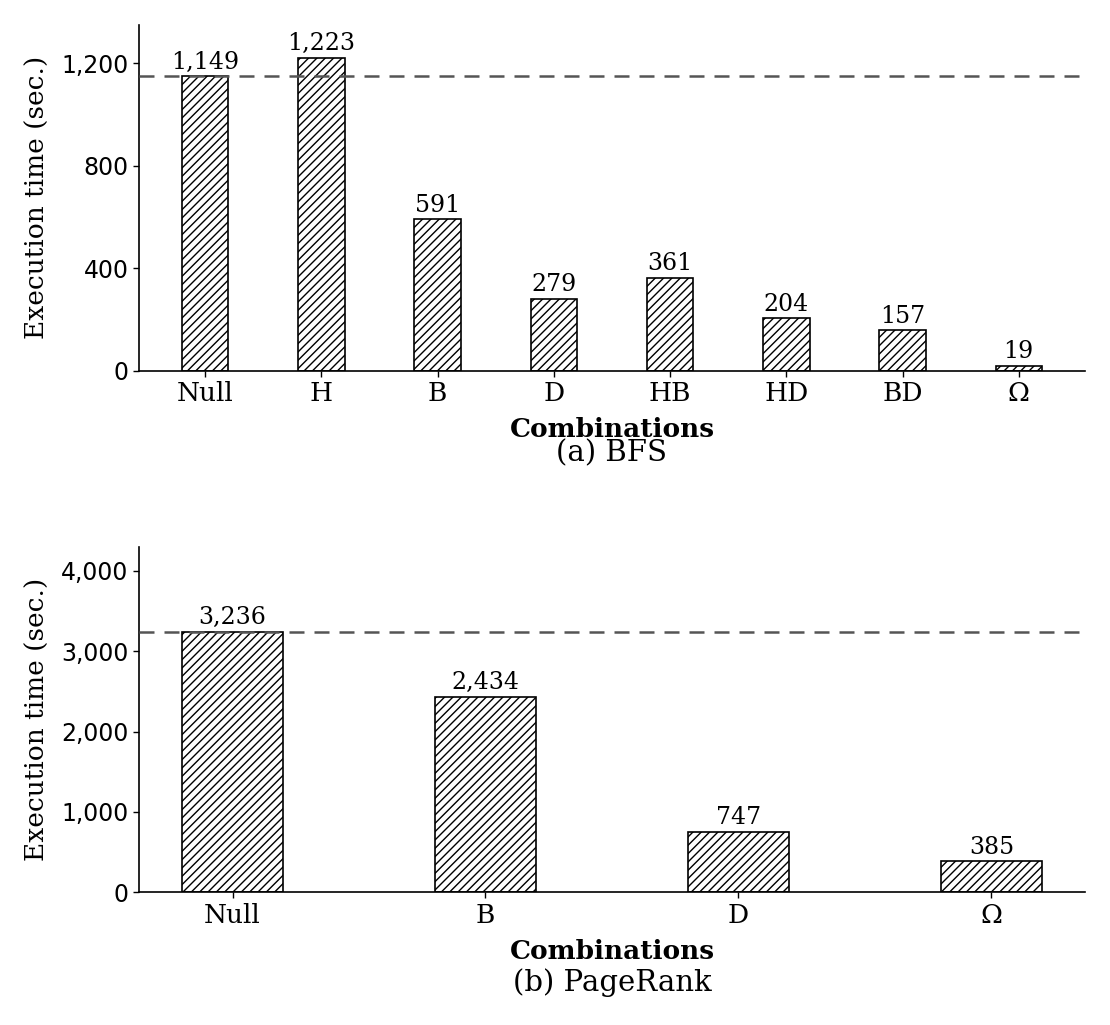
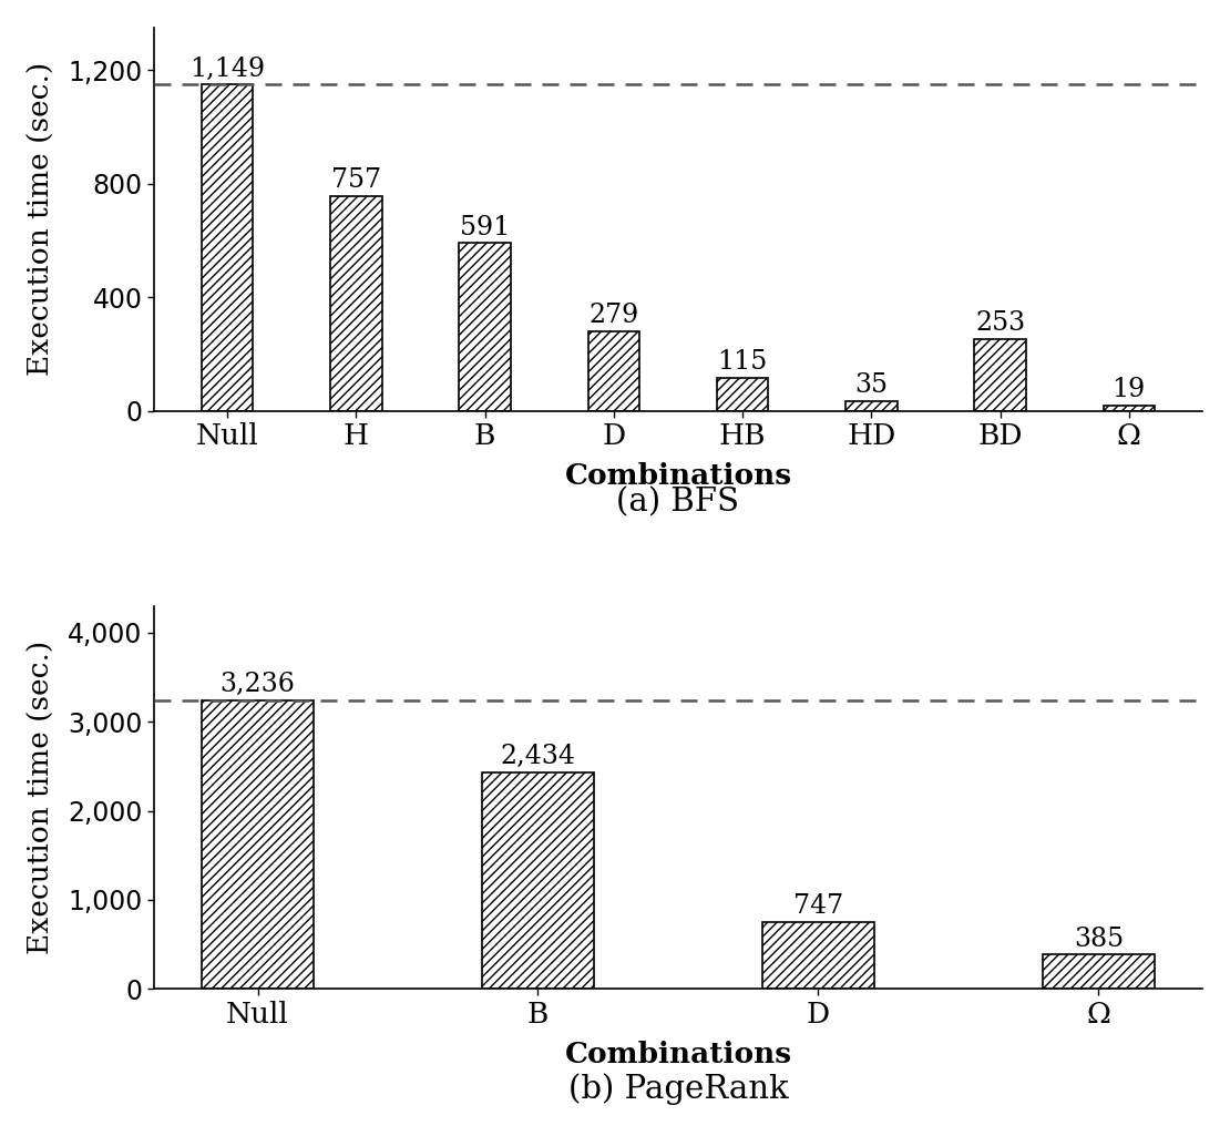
H: 1,223 -> 757
HB: 361 -> 115
HD: 204 -> 35
BD: 157 -> 253
